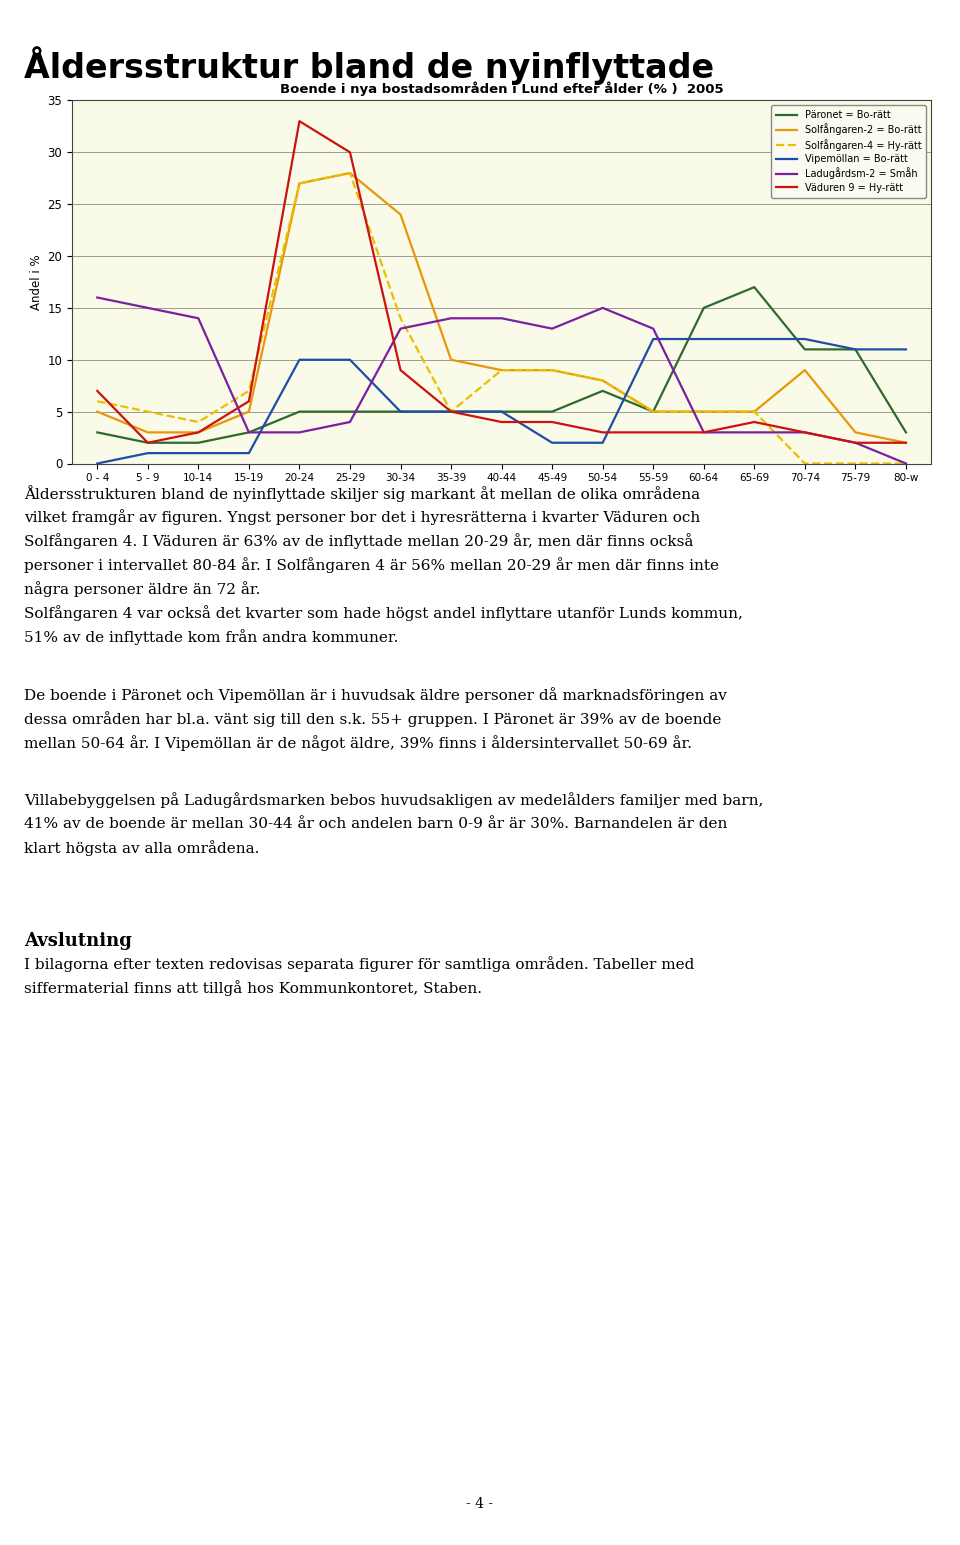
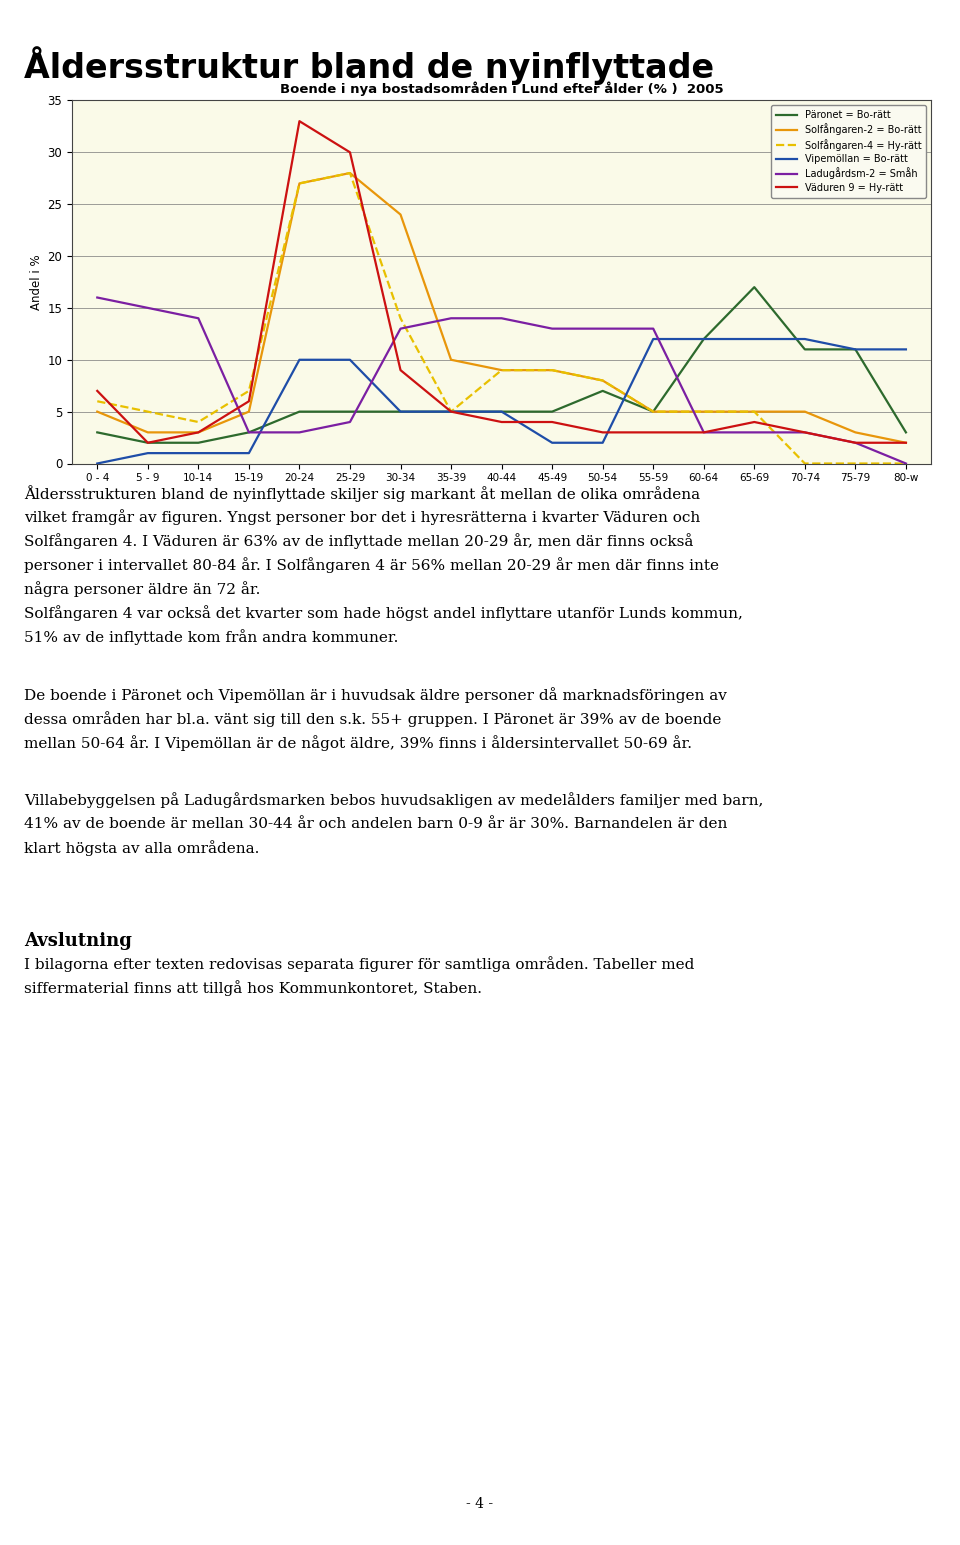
Ladugårdsm-2 = Småh/50-54: 15 -> 13
Päronet = Bo-rätt/60-64: 15 -> 12
Solfångaren-2 = Bo-rätt/70-74: 9 -> 5
